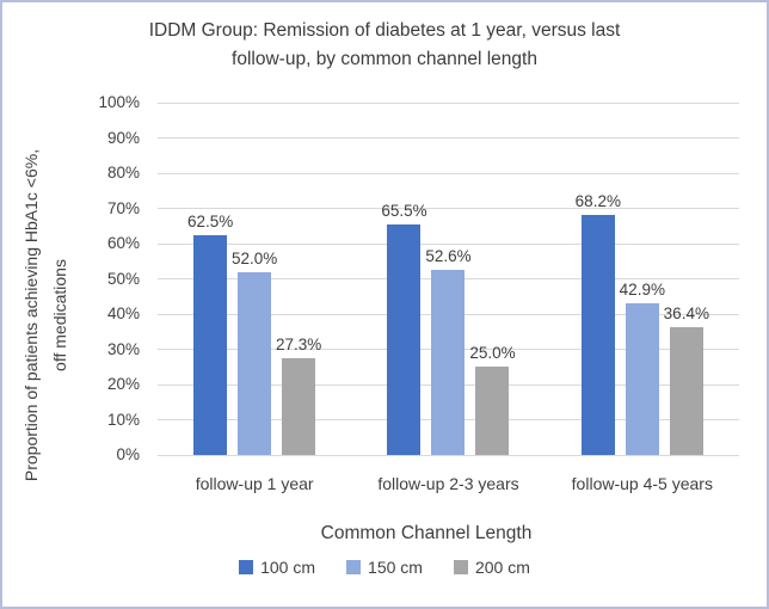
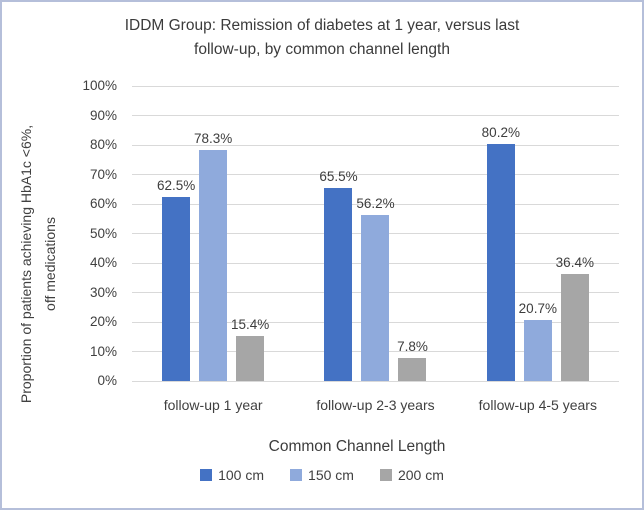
150 cm/follow-up 1 year: 52.0% -> 78.3%
200 cm/follow-up 1 year: 27.3% -> 15.4%
150 cm/follow-up 2-3 years: 52.6% -> 56.2%
200 cm/follow-up 2-3 years: 25.0% -> 7.8%
100 cm/follow-up 4-5 years: 68.2% -> 80.2%
150 cm/follow-up 4-5 years: 42.9% -> 20.7%
